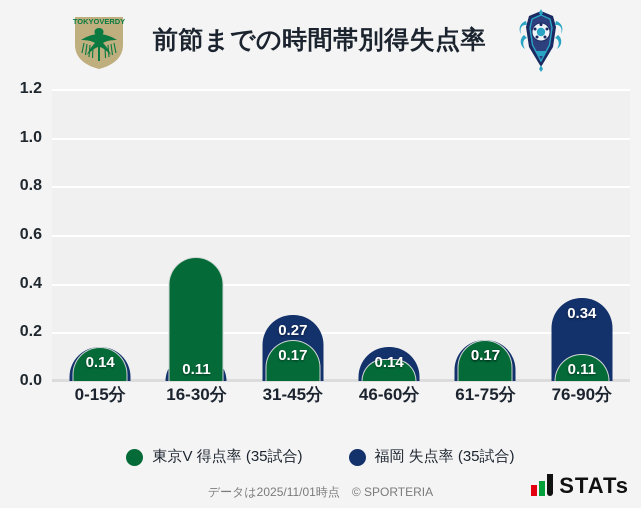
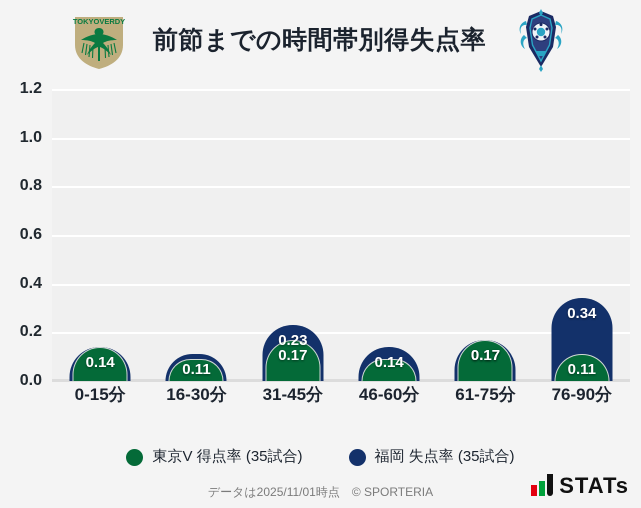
東京V 得点率 (35試合)/16-30分: 0.51 -> 0.09
福岡 失点率 (35試合)/31-45分: 0.27 -> 0.23
